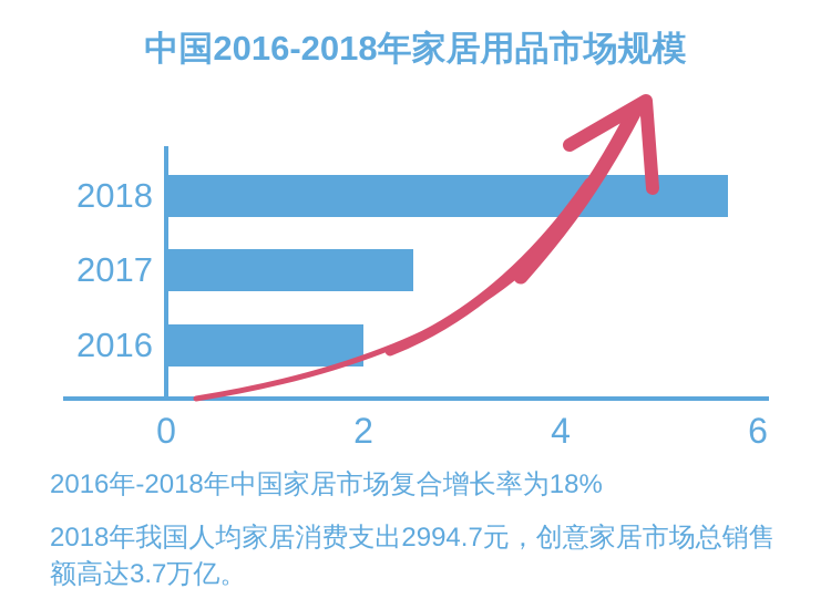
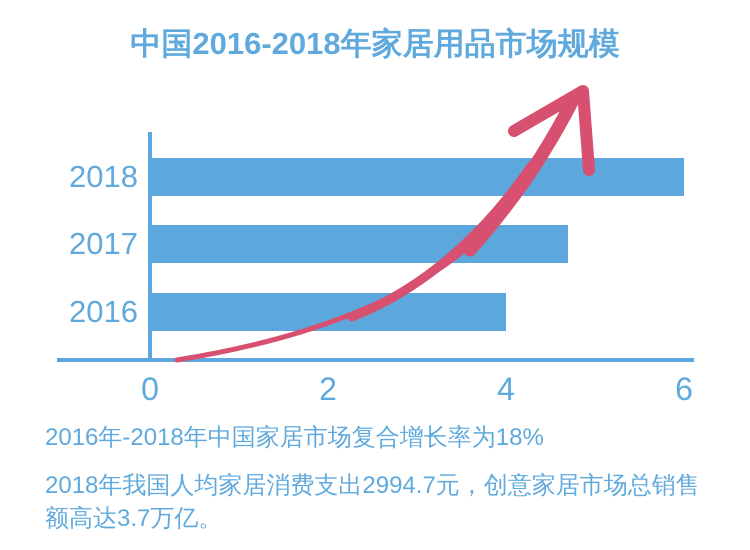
2018: 5.7 -> 6.0
2017: 2.5 -> 4.7
2016: 2.0 -> 4.0
